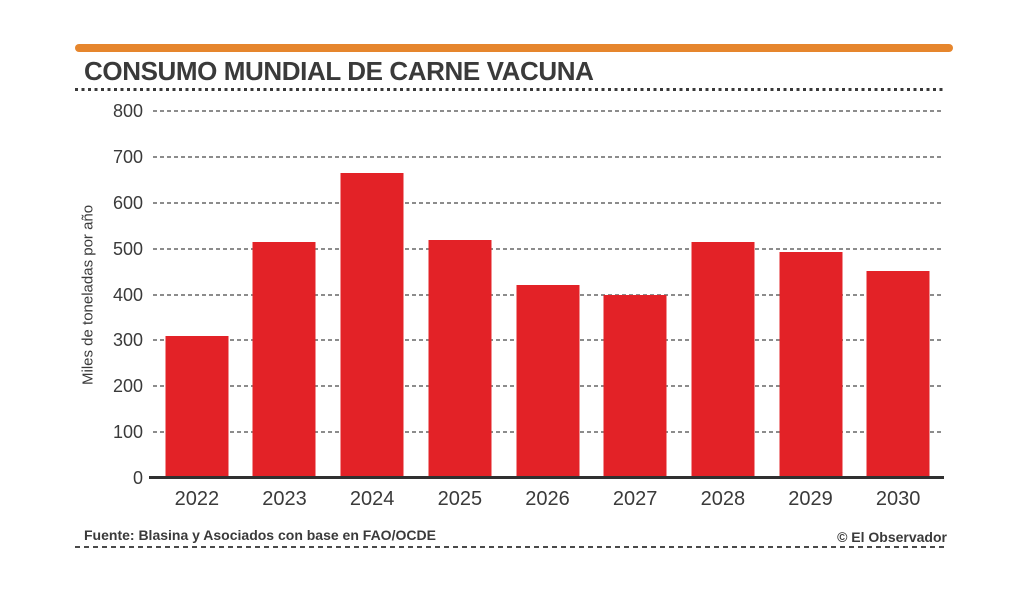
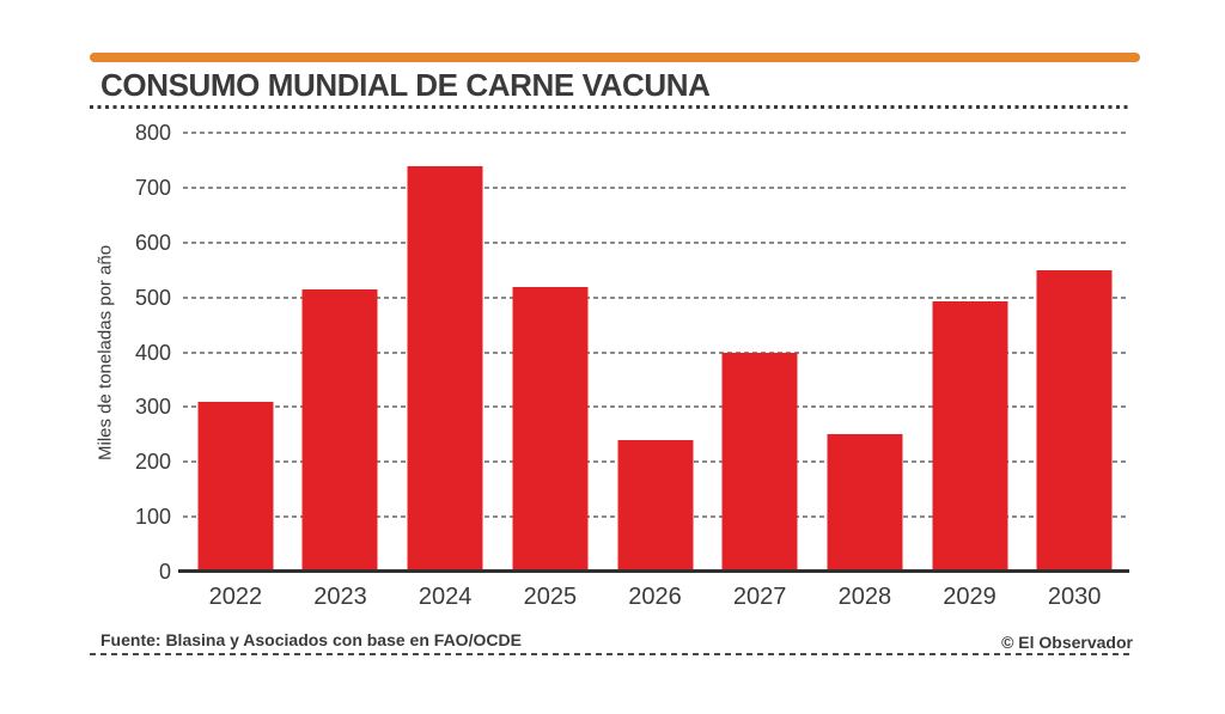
2024: 660 -> 740
2026: 420 -> 240
2028: 520 -> 250
2030: 450 -> 550
